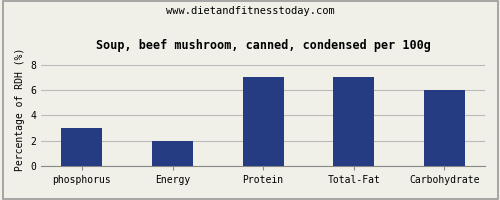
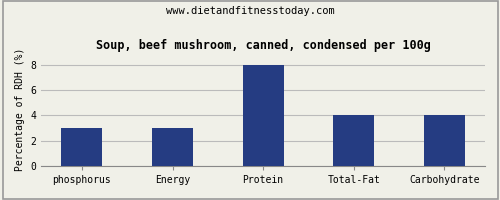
Energy: 2 -> 3
Protein: 7 -> 8
Total-Fat: 7 -> 4
Carbohydrate: 6 -> 4
